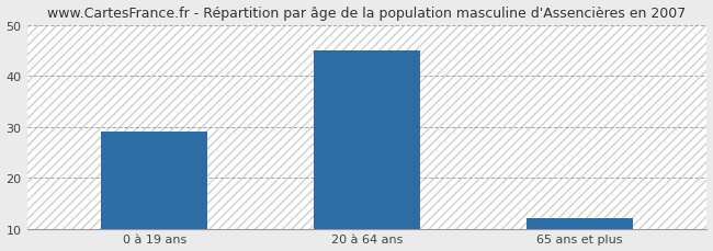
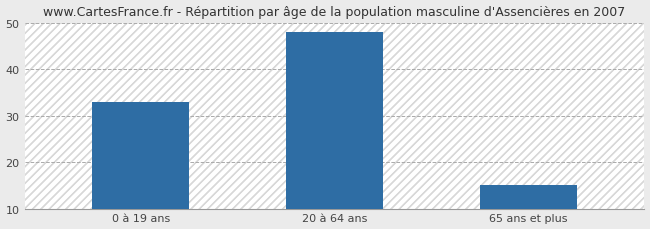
0 à 19 ans: 29 -> 33
20 à 64 ans: 45 -> 48
65 ans et plus: 12 -> 15
